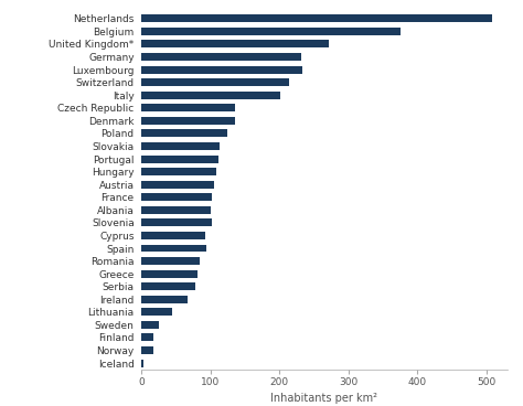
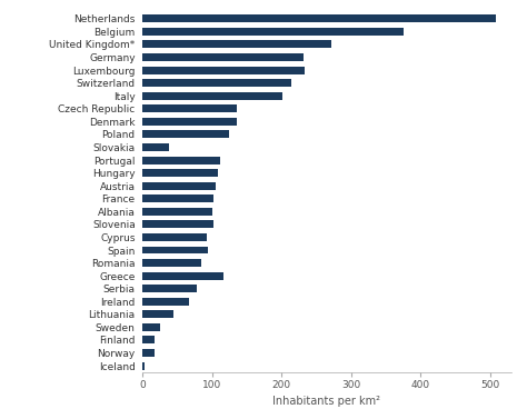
Slovakia: 113 -> 38
Greece: 82 -> 116
